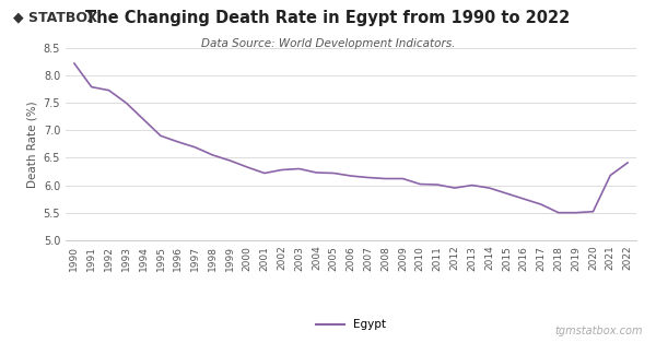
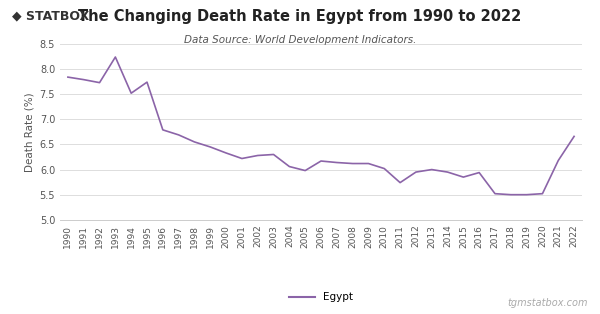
1990: 8.22 -> 7.84
1993: 7.50 -> 8.24
1994: 7.20 -> 7.52
1995: 6.90 -> 7.74
2004: 6.23 -> 6.06
2005: 6.22 -> 5.98
2011: 6.01 -> 5.74
2016: 5.75 -> 5.94
2017: 5.65 -> 5.52
2022: 6.41 -> 6.66
